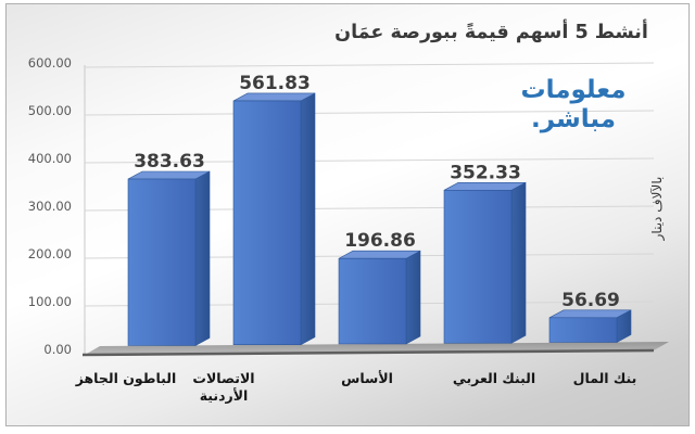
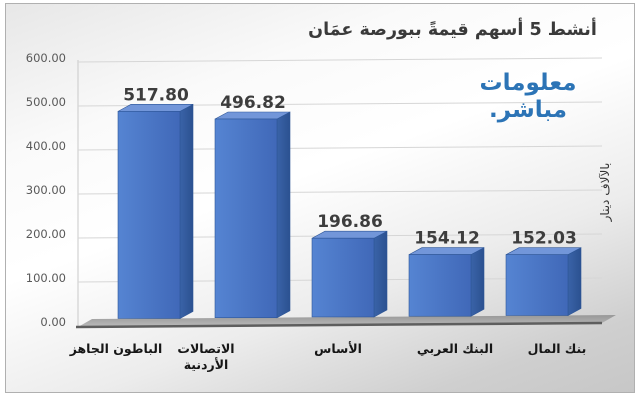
الباطون الجاهز: 383.63 -> 517.80
الاتصالات الأردنية: 561.83 -> 496.82
البنك العربي: 352.33 -> 154.12
بنك المال: 56.69 -> 152.03
